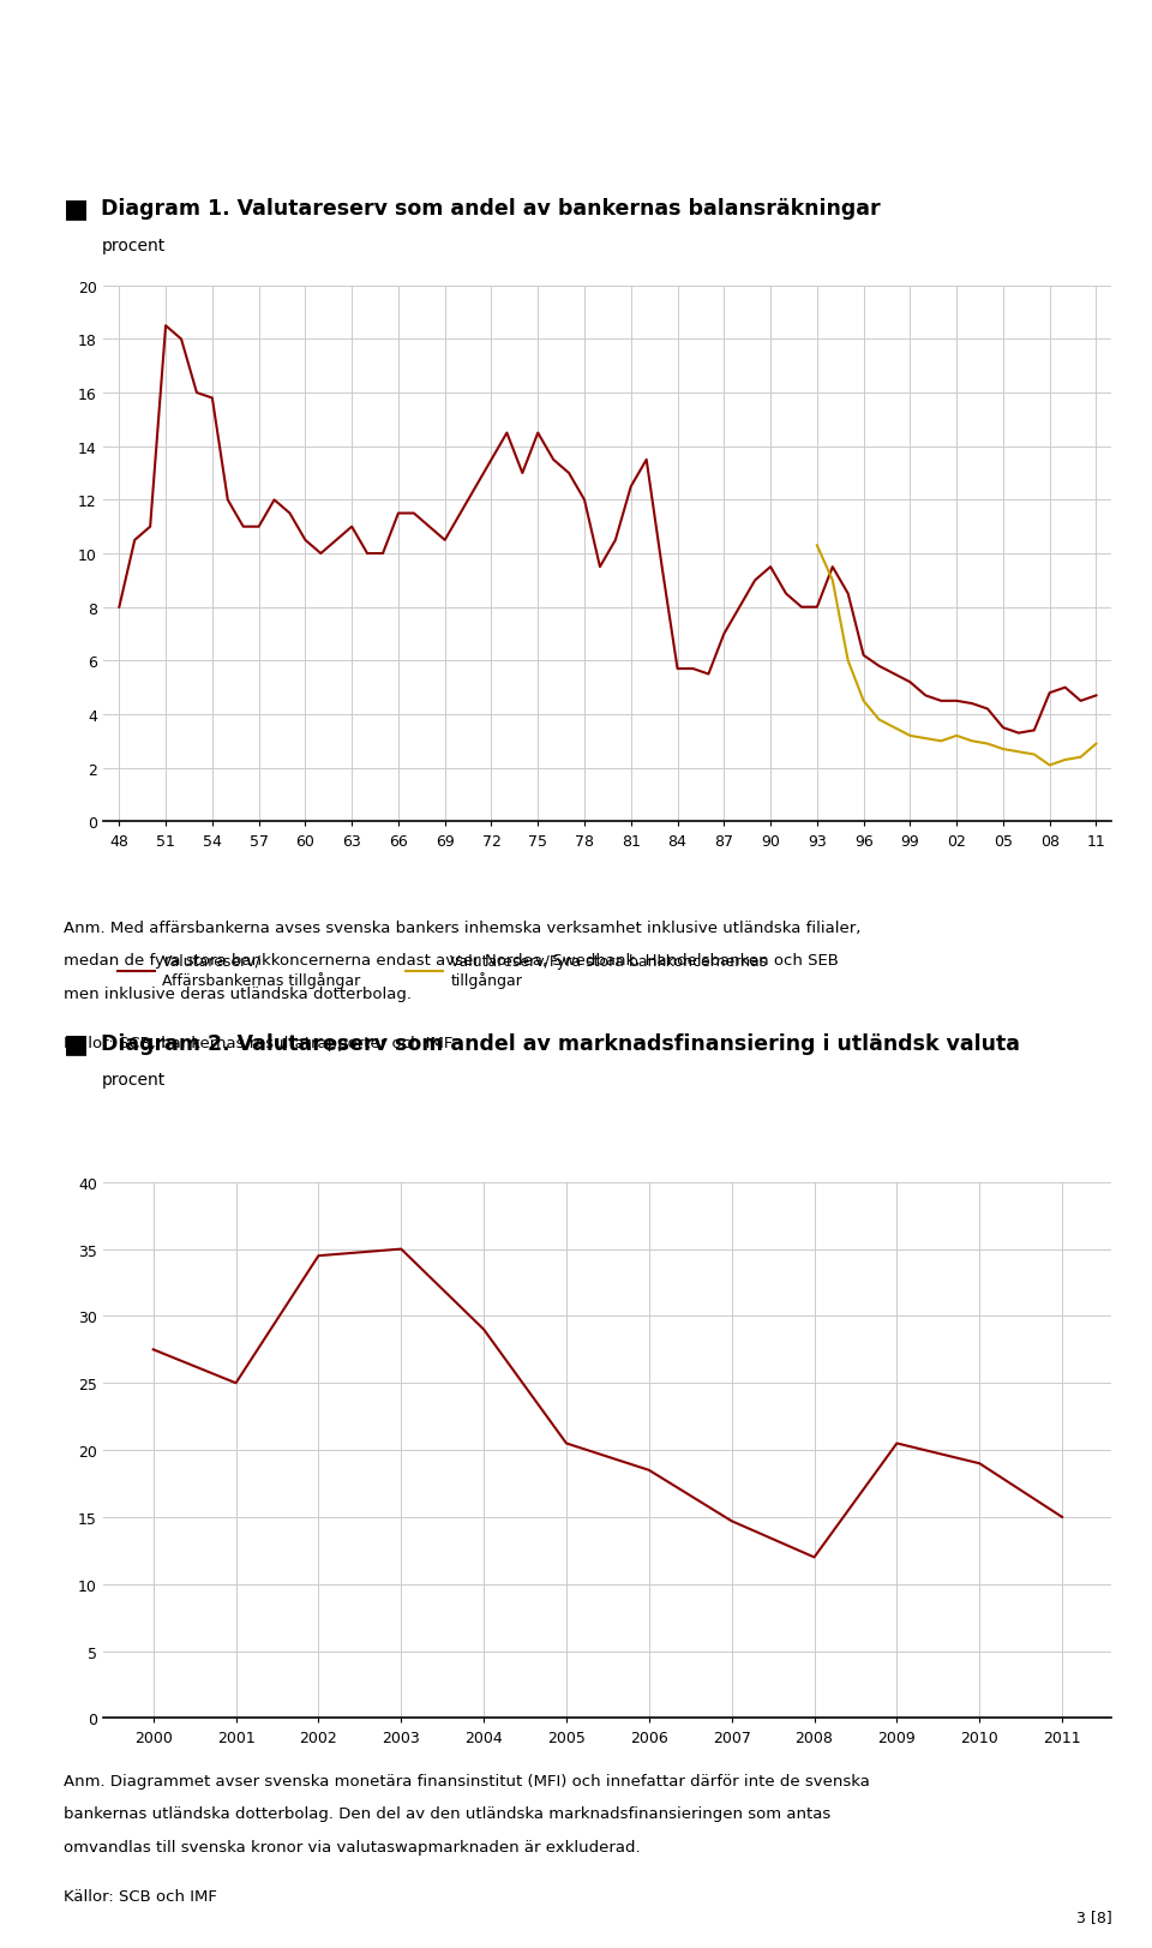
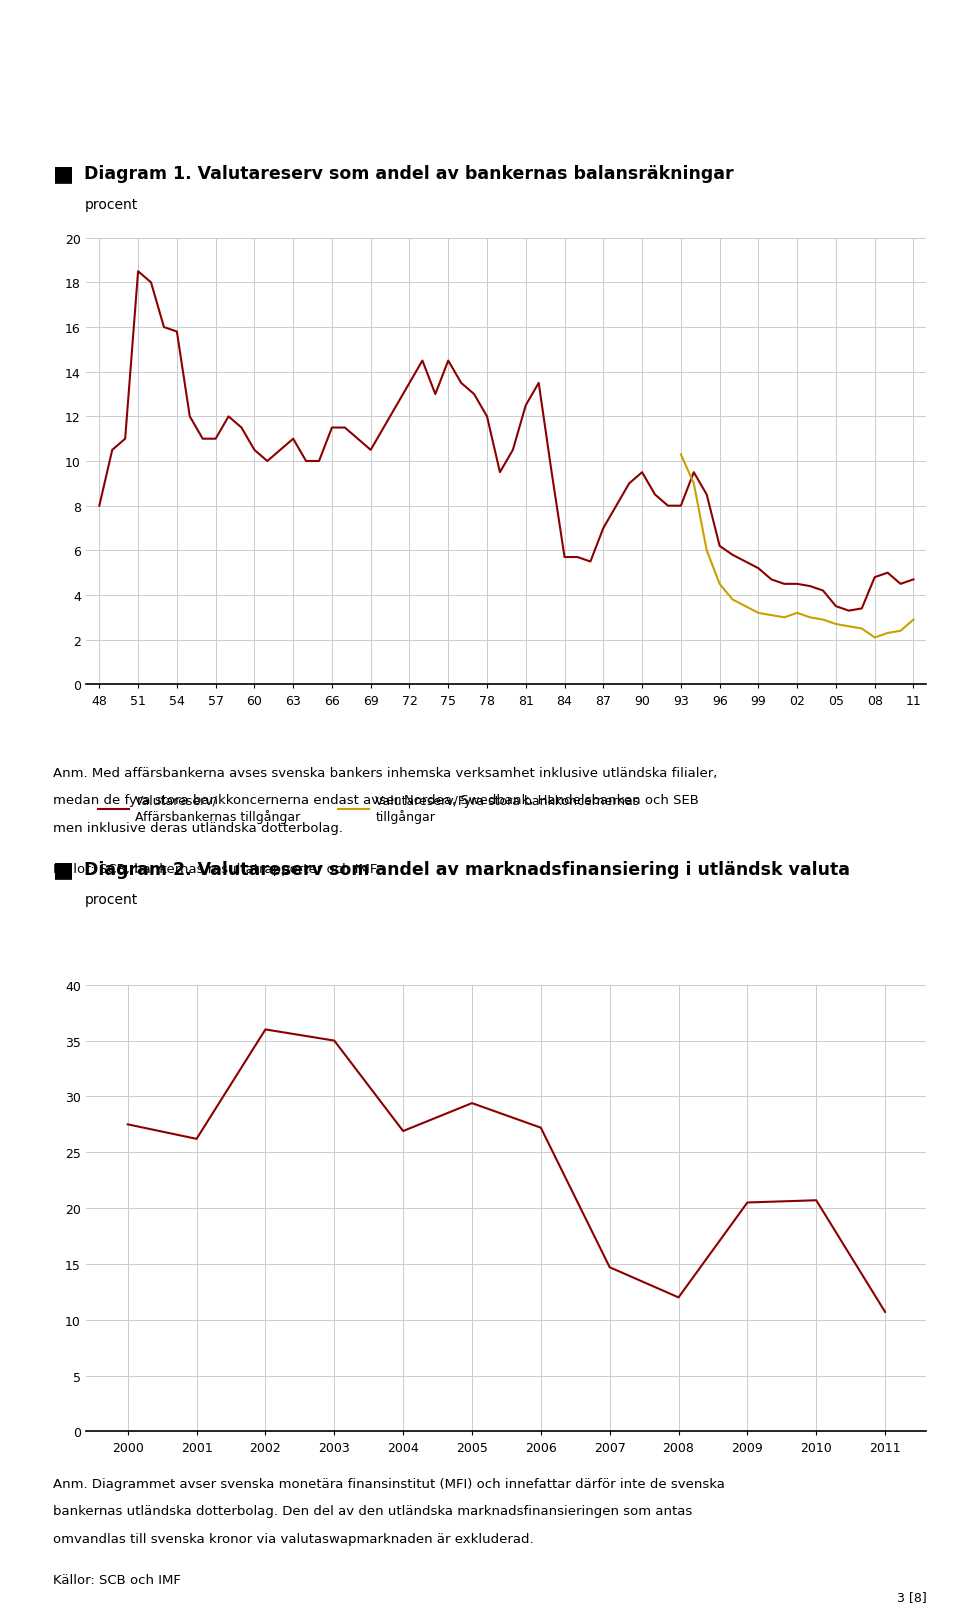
2001: 25.0 -> 26.2
2002: 34.5 -> 36.0
2004: 29.0 -> 26.9
2005: 20.5 -> 29.4
2006: 18.5 -> 27.2
2010: 19.0 -> 20.7
2011: 15.0 -> 10.7
